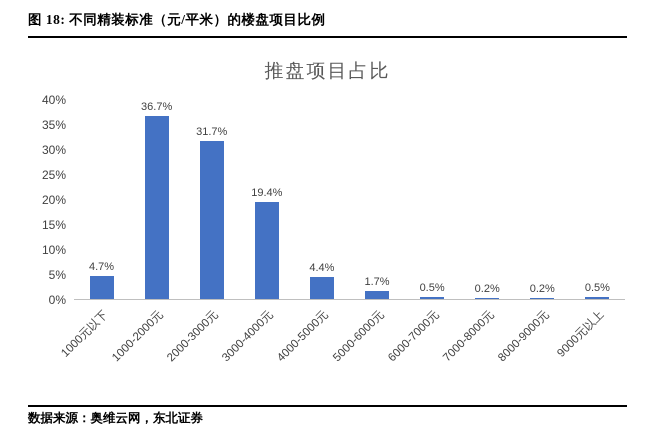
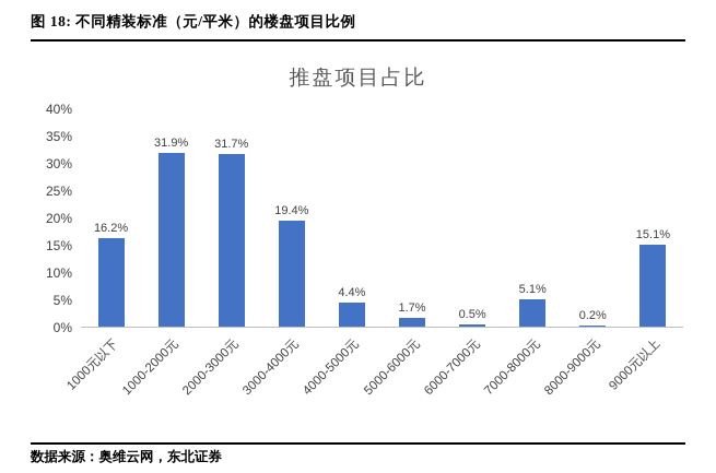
1000元以下: 4.7% -> 16.2%
1000-2000元: 36.7% -> 31.9%
7000-8000元: 0.2% -> 5.1%
9000元以上: 0.5% -> 15.1%
